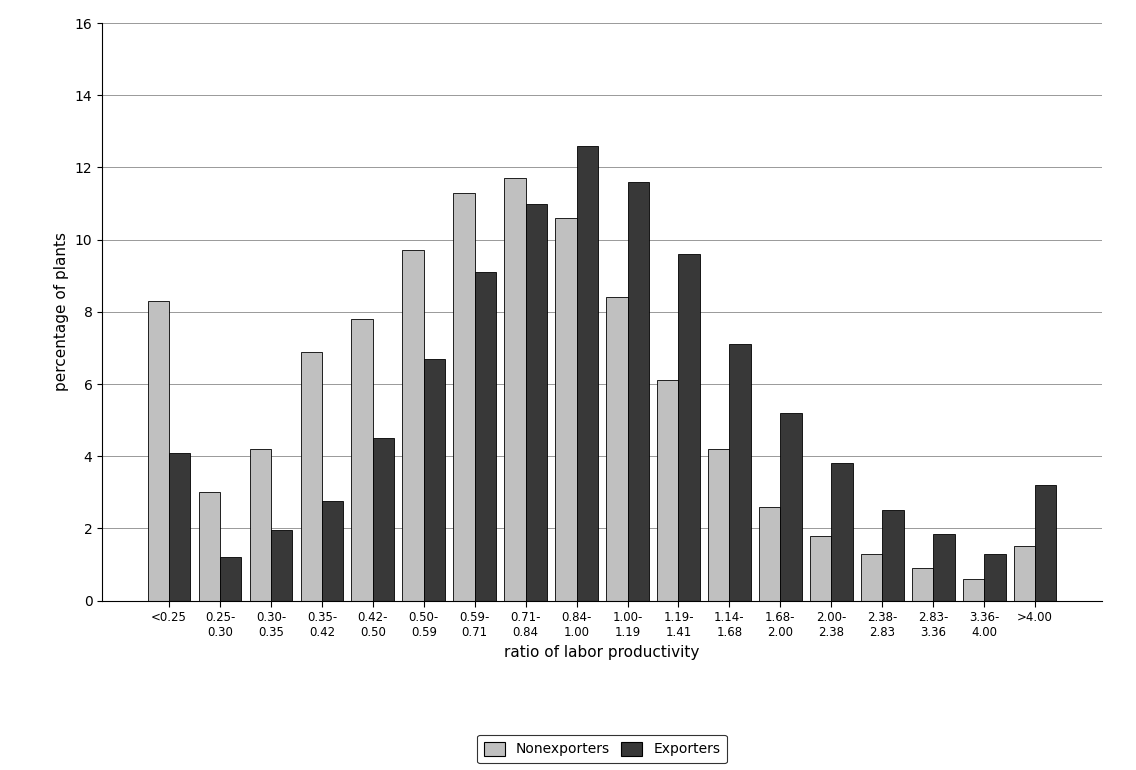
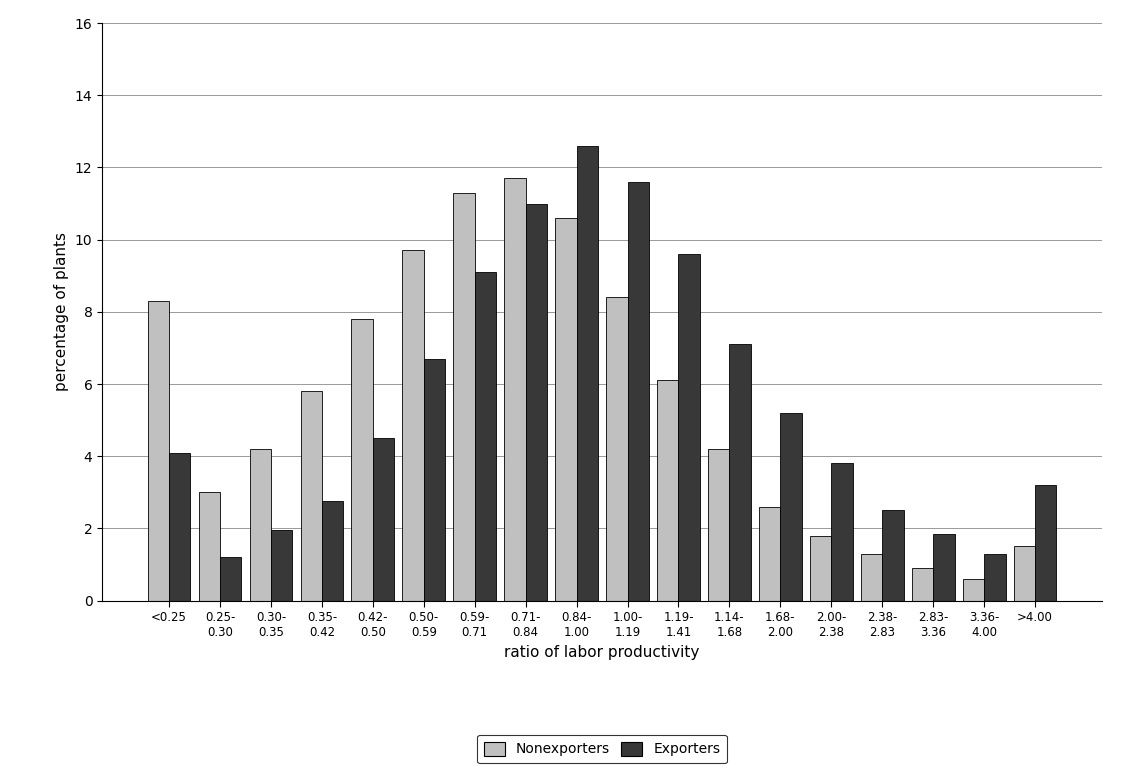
Nonexporters/0.35- 0.42: 6.9 -> 5.8
